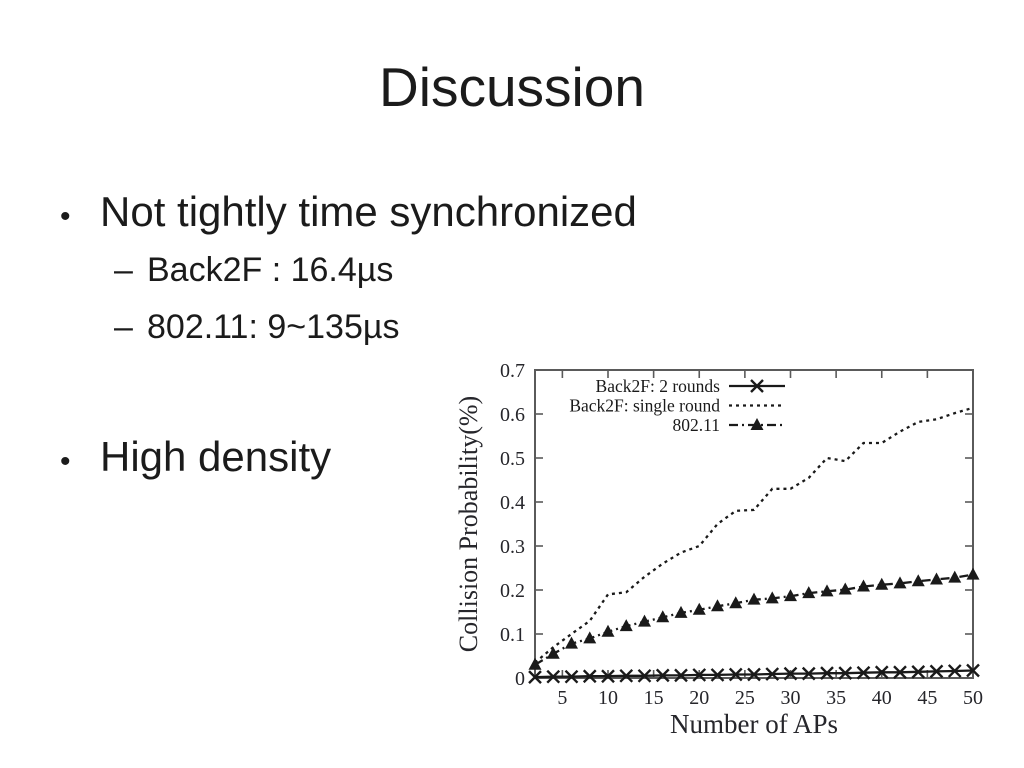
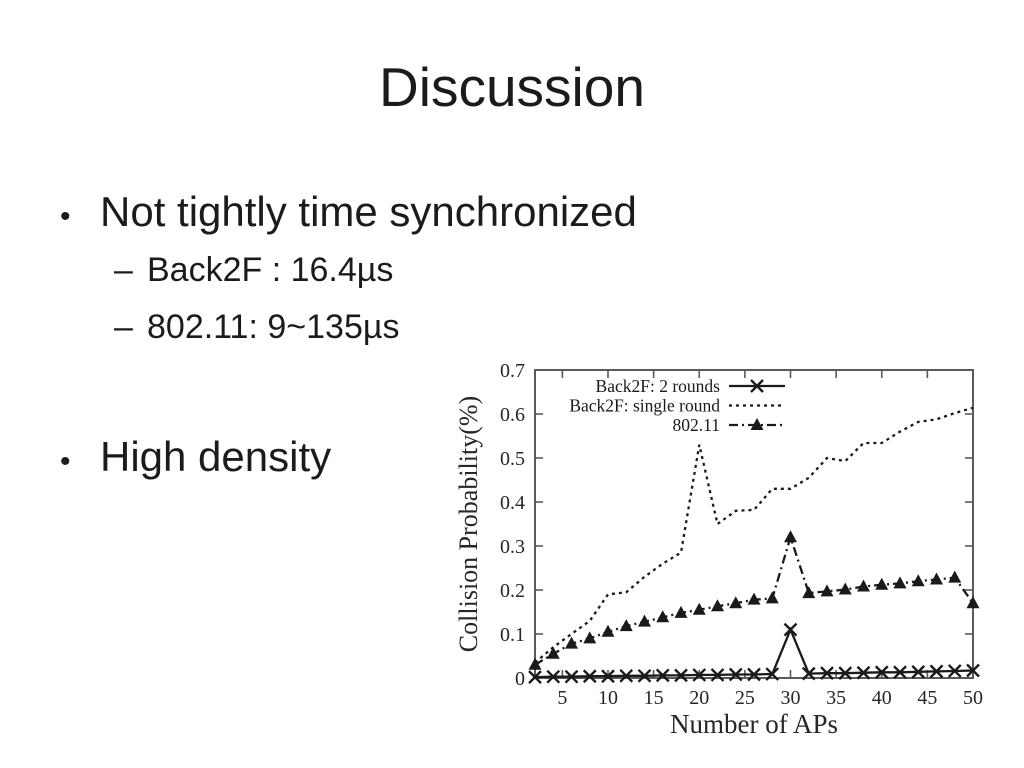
Back2F: single round/20: 0.30 -> 0.53
Back2F: 2 rounds/30: 0.01 -> 0.11
802.11/30: 0.19 -> 0.32
802.11/50: 0.23 -> 0.17
